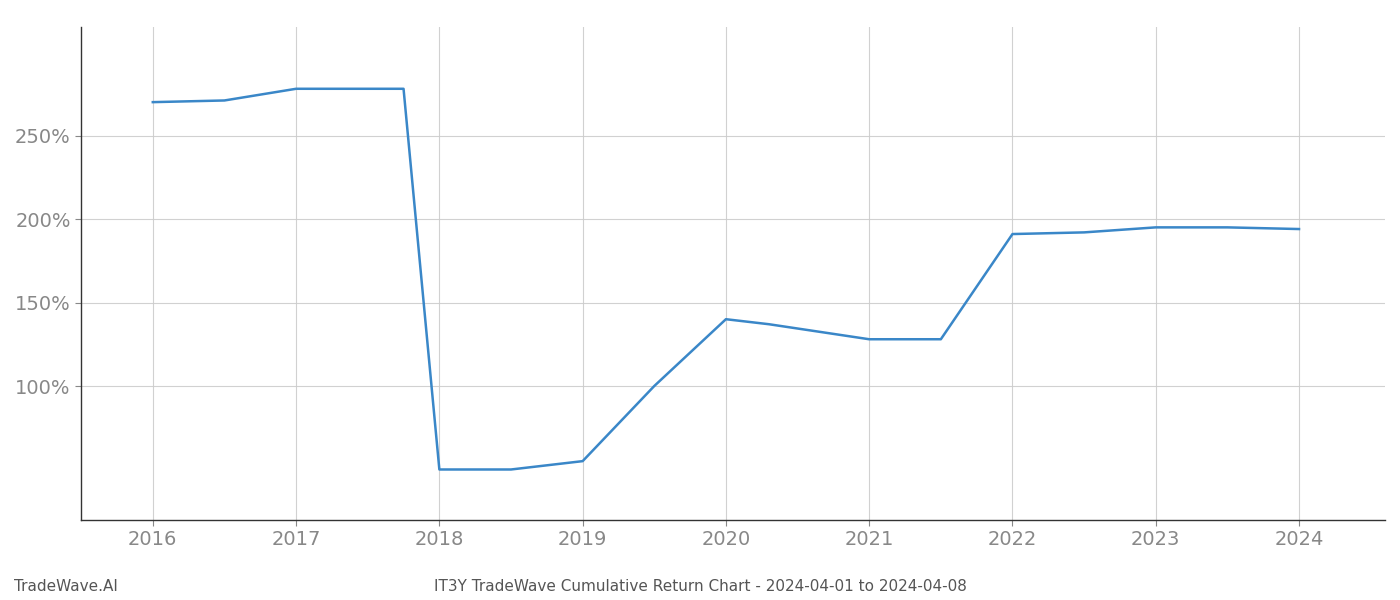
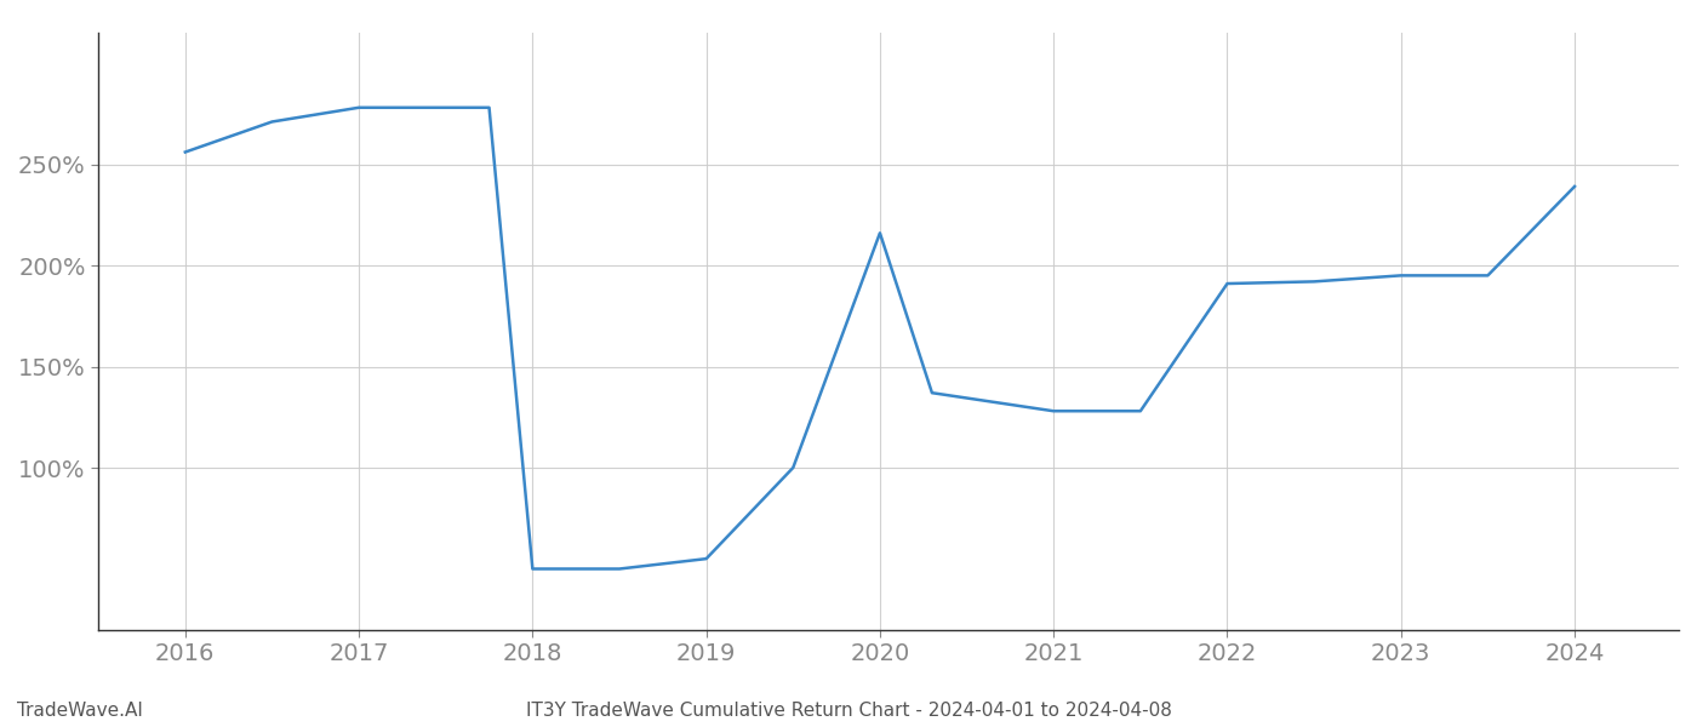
2016: 270% -> 256%
2020: 140% -> 216%
2024: 194% -> 239%
